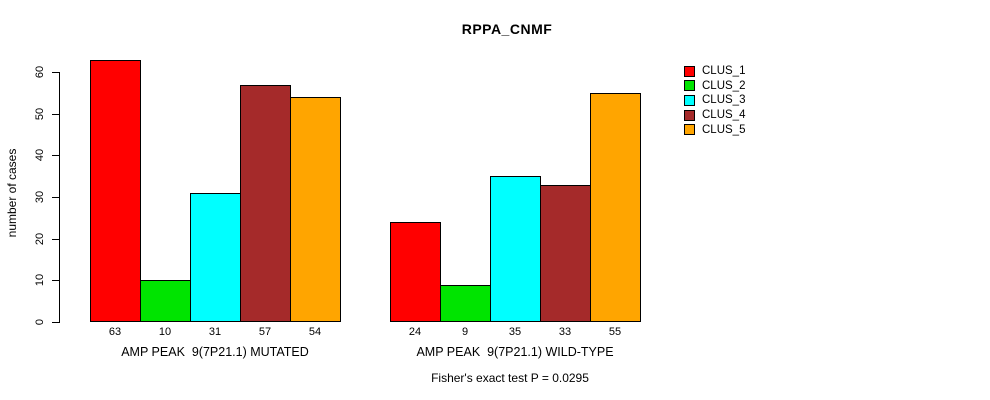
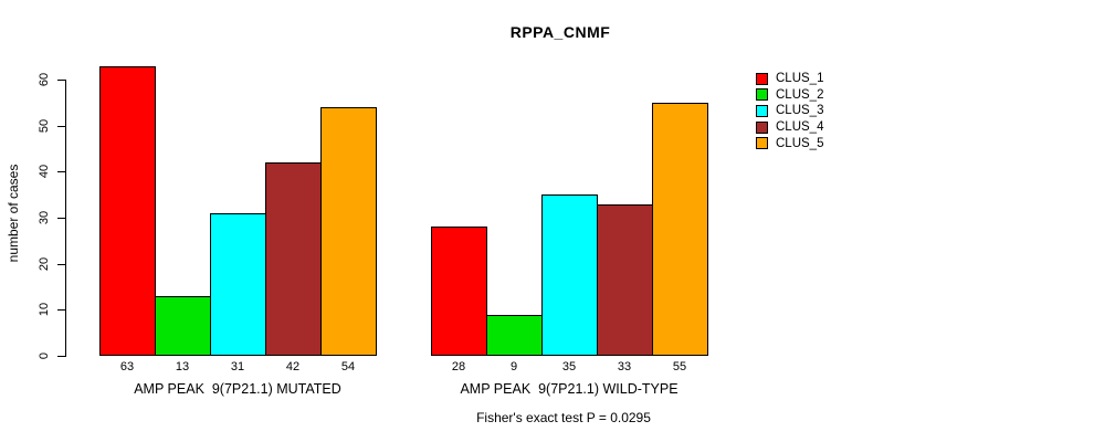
CLUS_2/AMP PEAK 9(7P21.1) MUTATED: 10 -> 13
CLUS_4/AMP PEAK 9(7P21.1) MUTATED: 57 -> 42
CLUS_1/AMP PEAK 9(7P21.1) WILD-TYPE: 24 -> 28
